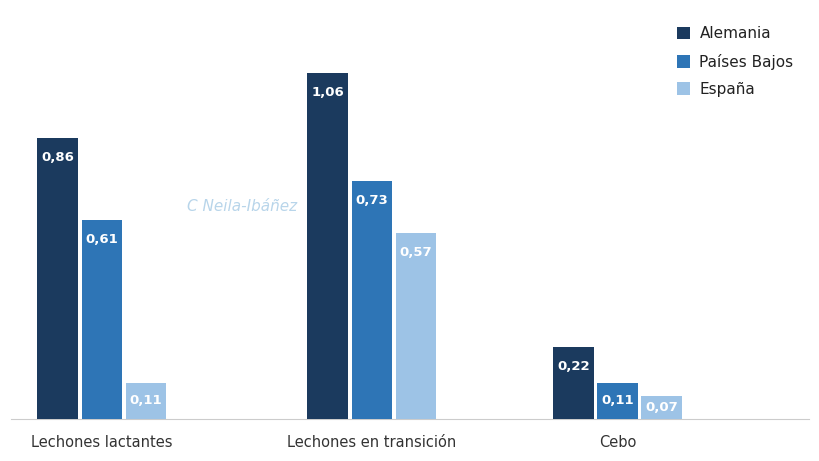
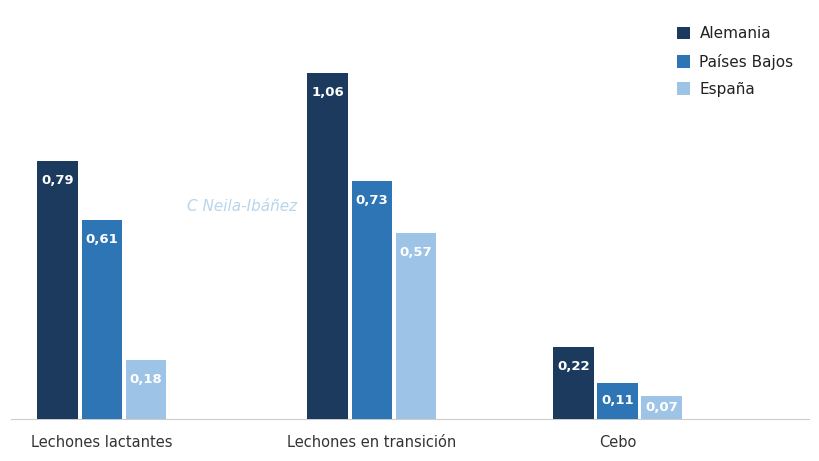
Alemania/Lechones lactantes: 0,86 -> 0,79
España/Lechones lactantes: 0,11 -> 0,18
